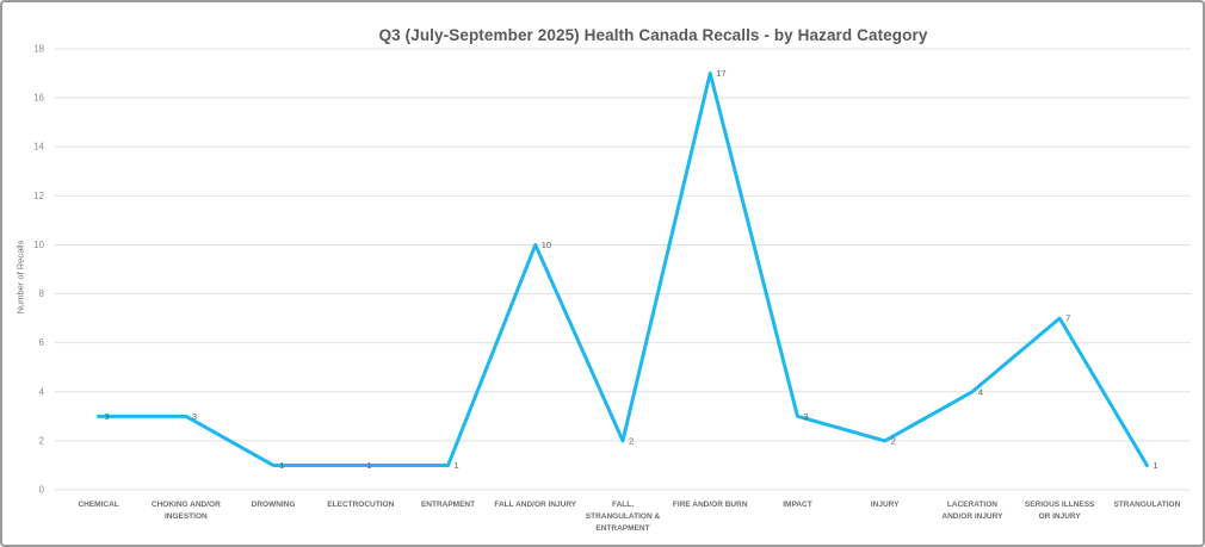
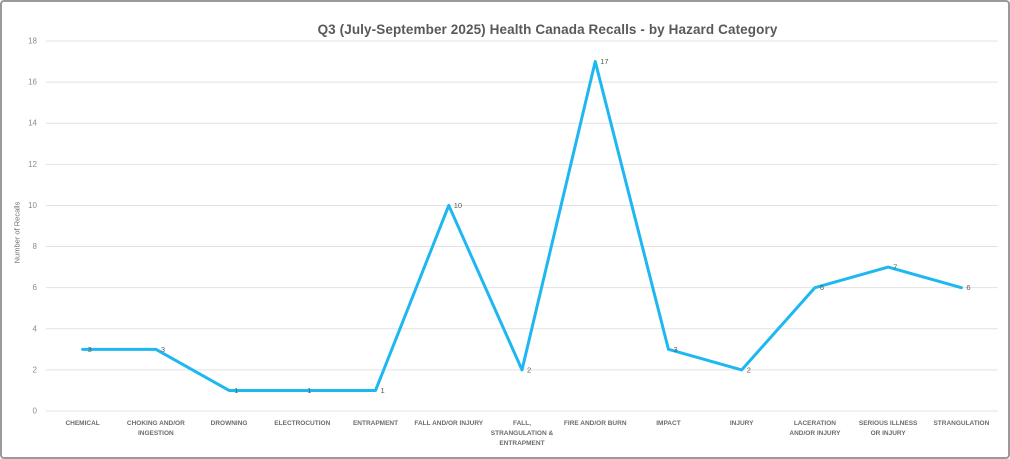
LACERATION AND/OR INJURY: 4 -> 6
STRANGULATION: 1 -> 6
